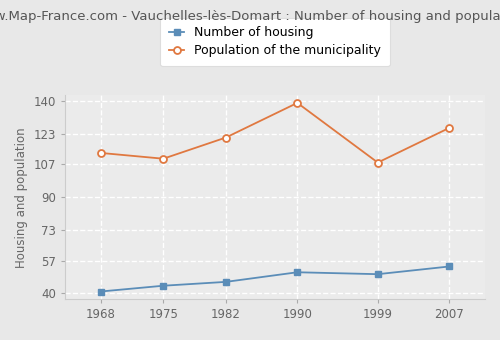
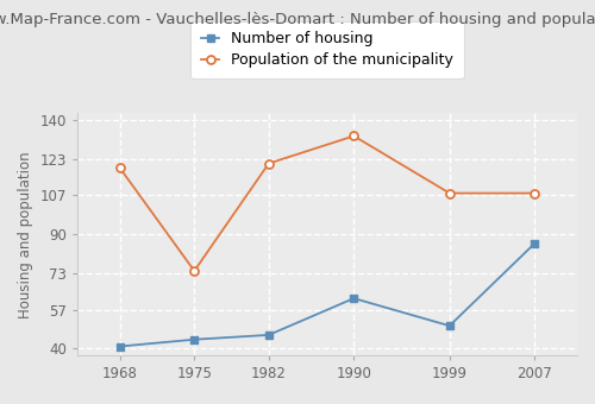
Population of the municipality/1968: 113 -> 119
Population of the municipality/1975: 110 -> 74
Number of housing/1990: 51 -> 62
Population of the municipality/1990: 139 -> 133
Number of housing/2007: 54 -> 86
Population of the municipality/2007: 126 -> 108
